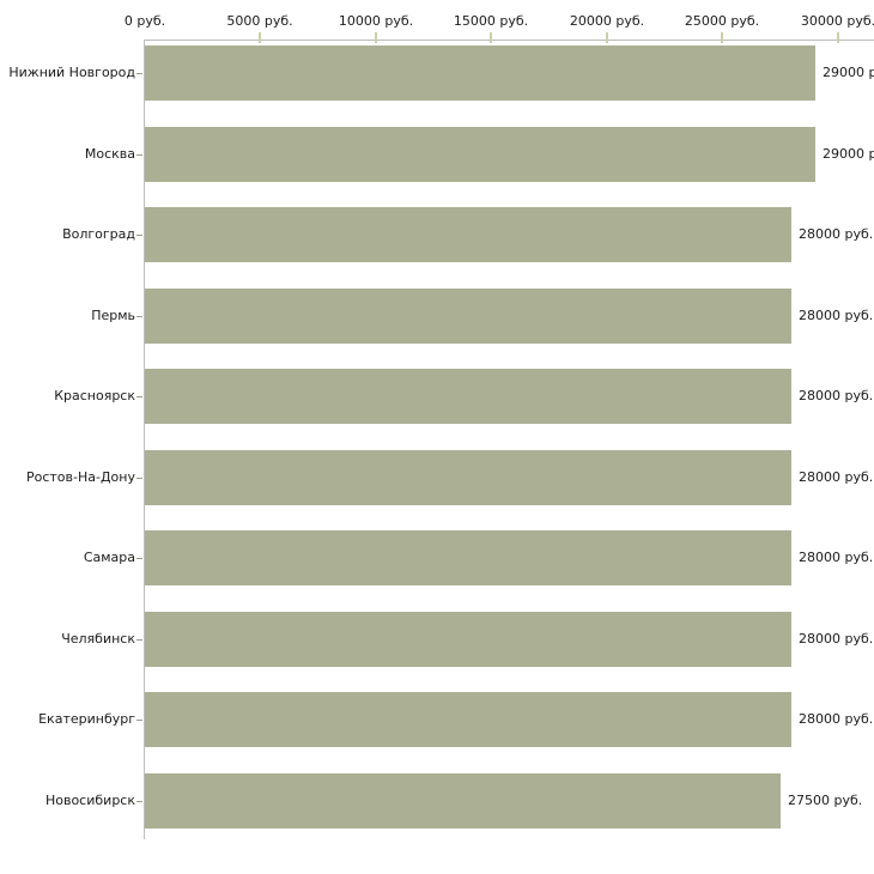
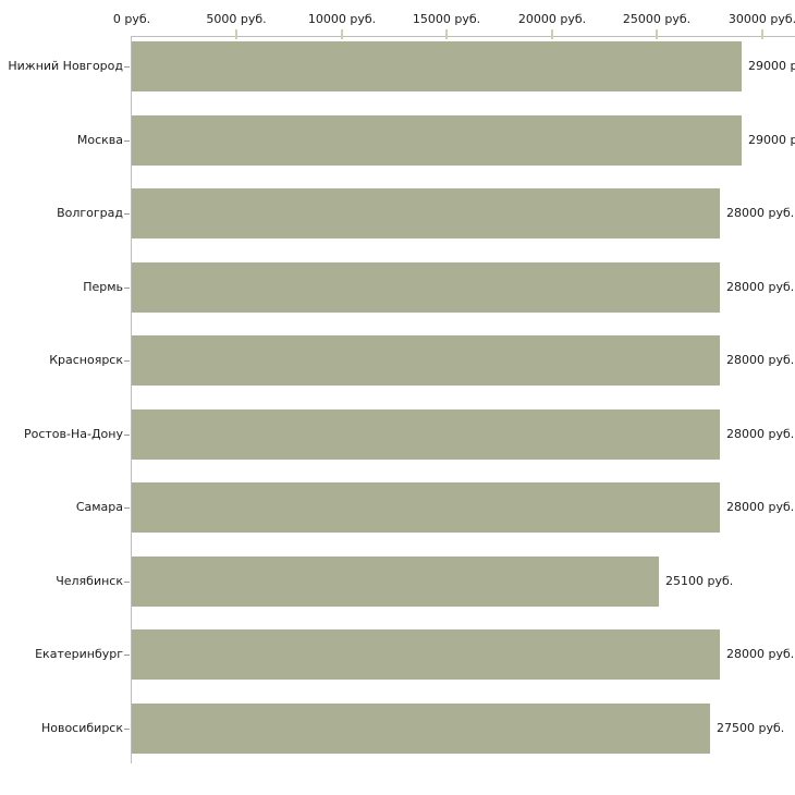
Челябинск: 28000 -> 25100
